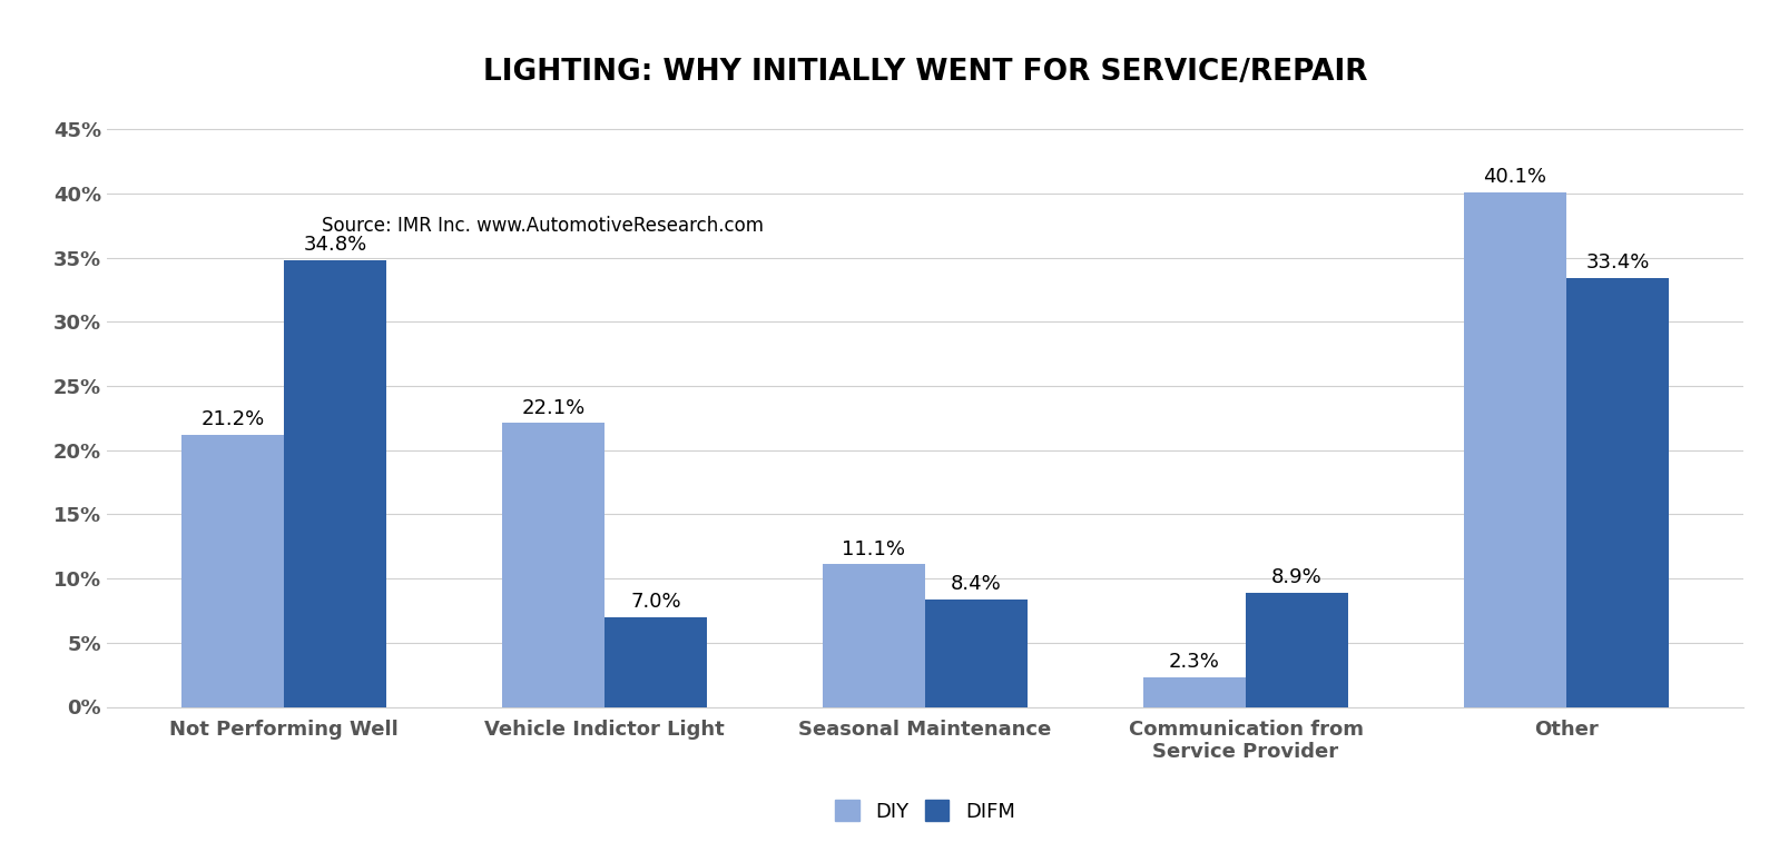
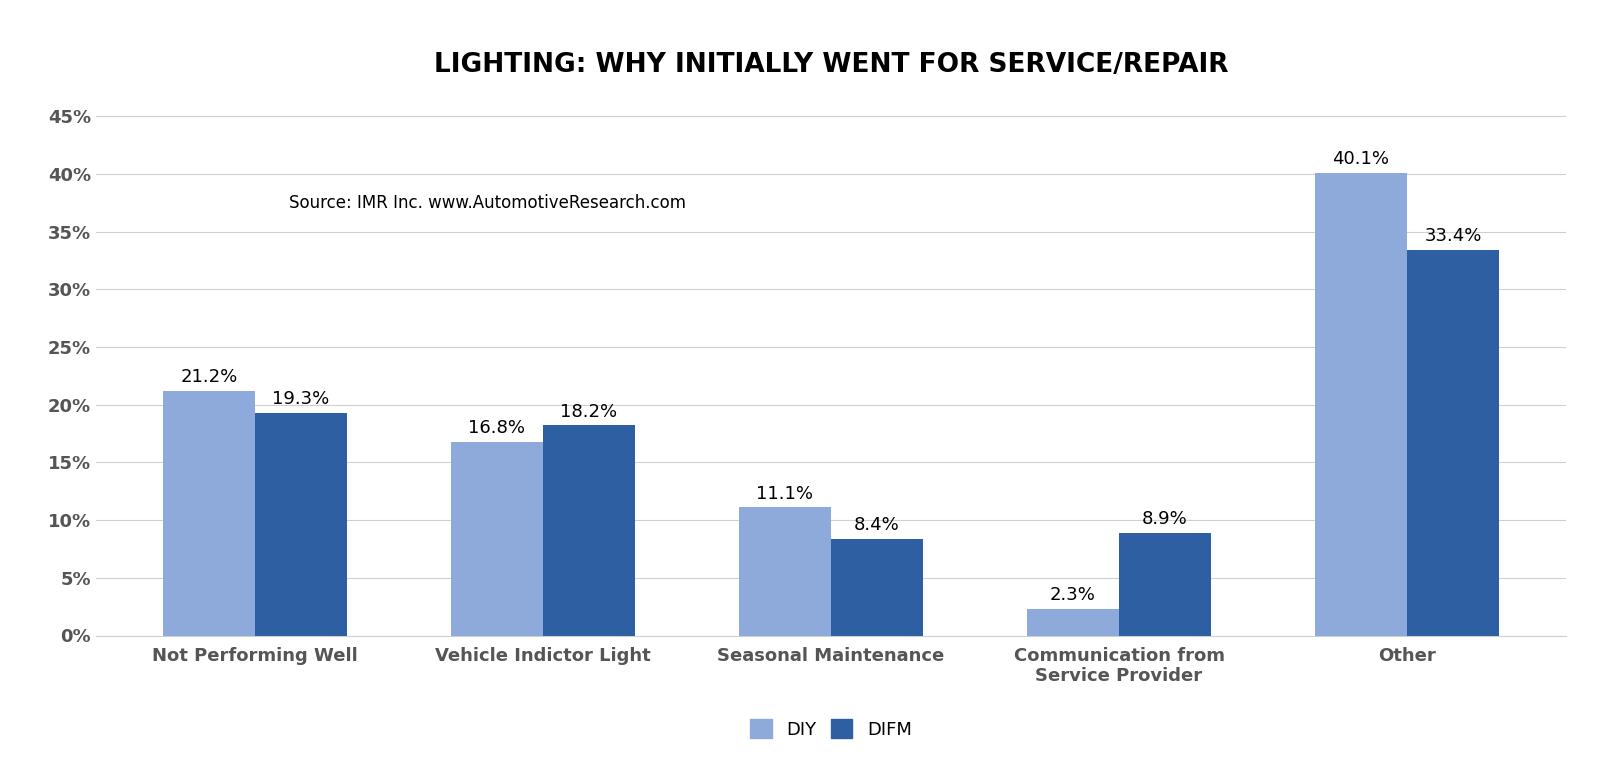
DIFM/Not Performing Well: 34.8% -> 19.3%
DIY/Vehicle Indictor Light: 22.1% -> 16.8%
DIFM/Vehicle Indictor Light: 7.0% -> 18.2%
